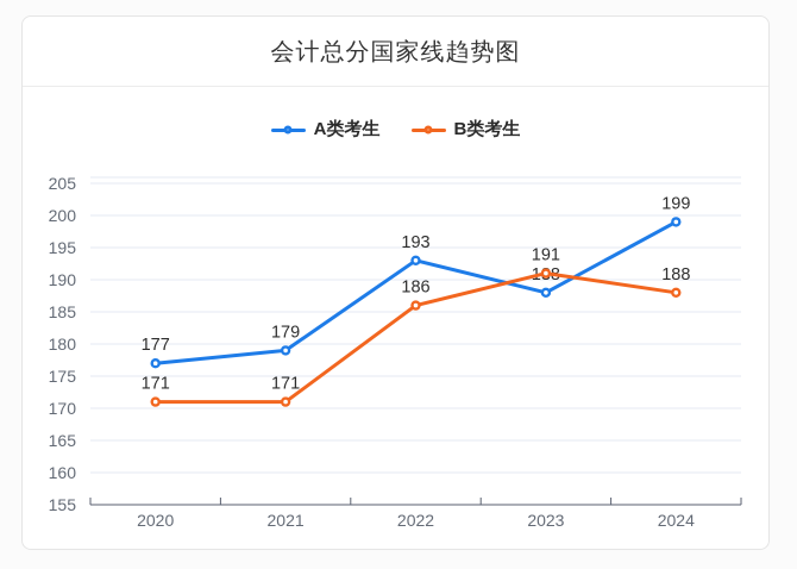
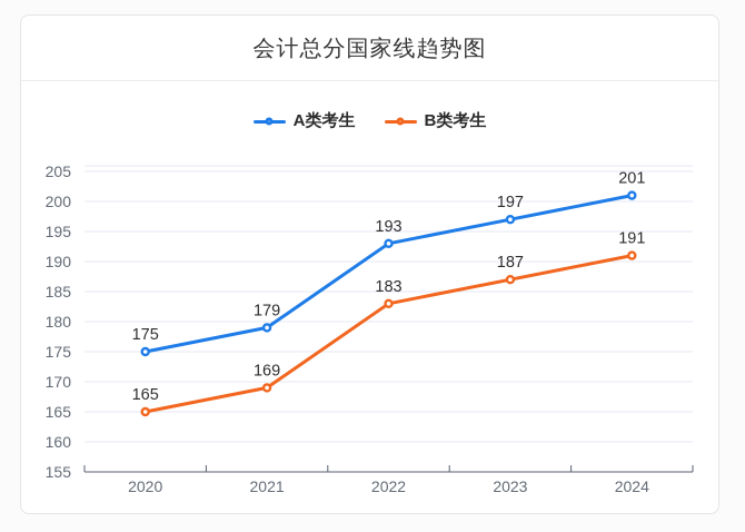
A类考生/2020: 177 -> 175
B类考生/2020: 171 -> 165
B类考生/2021: 171 -> 169
B类考生/2022: 186 -> 183
A类考生/2023: 188 -> 197
B类考生/2023: 191 -> 187
A类考生/2024: 199 -> 201
B类考生/2024: 188 -> 191
